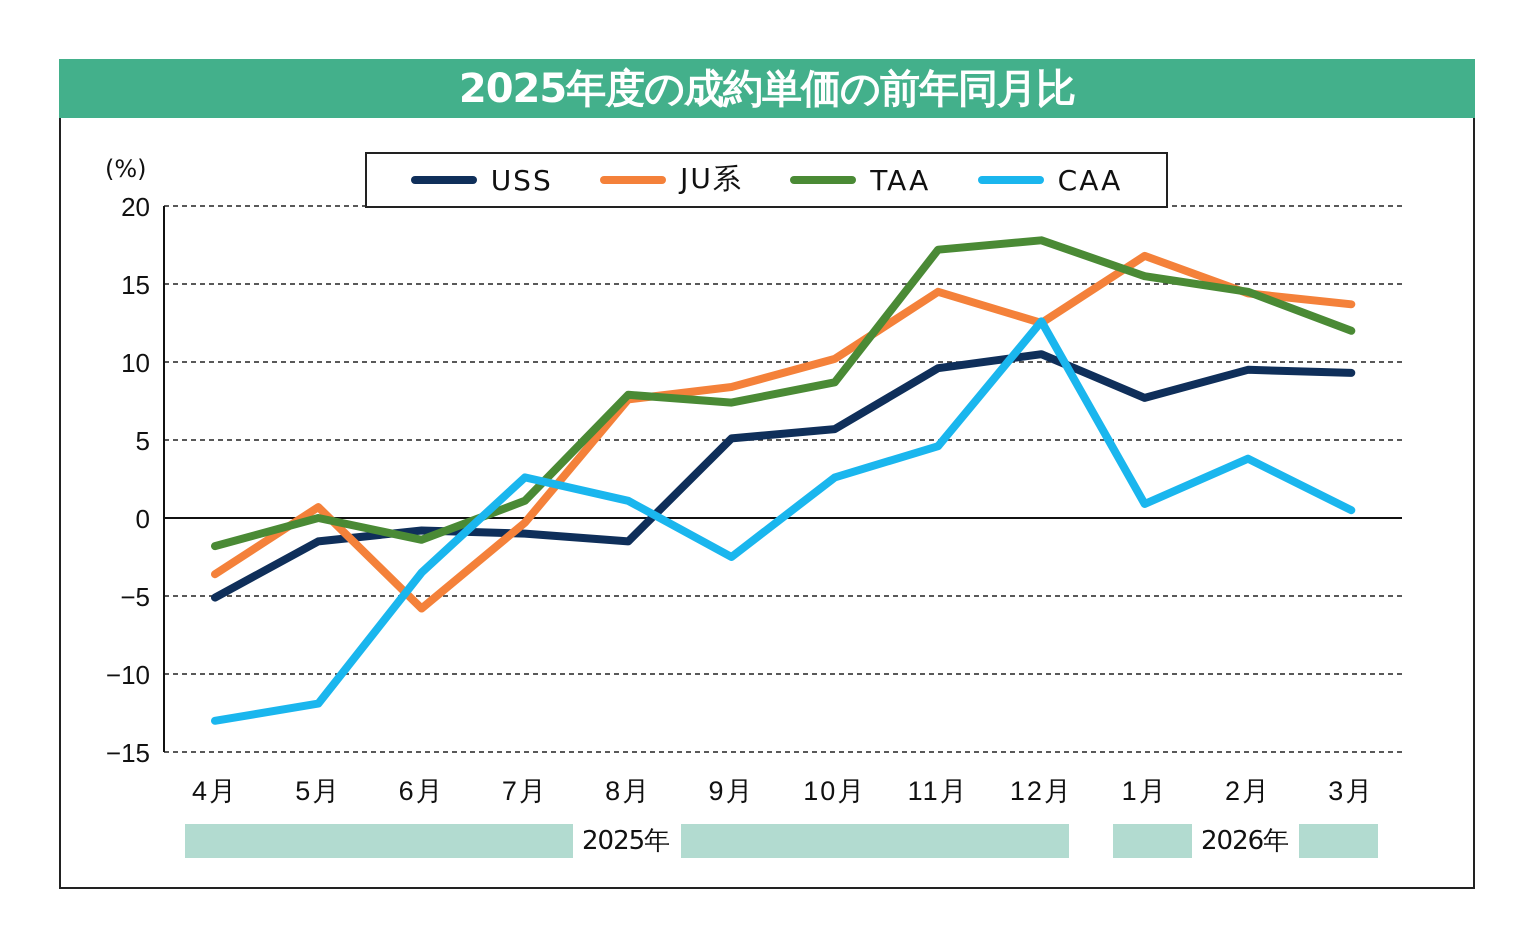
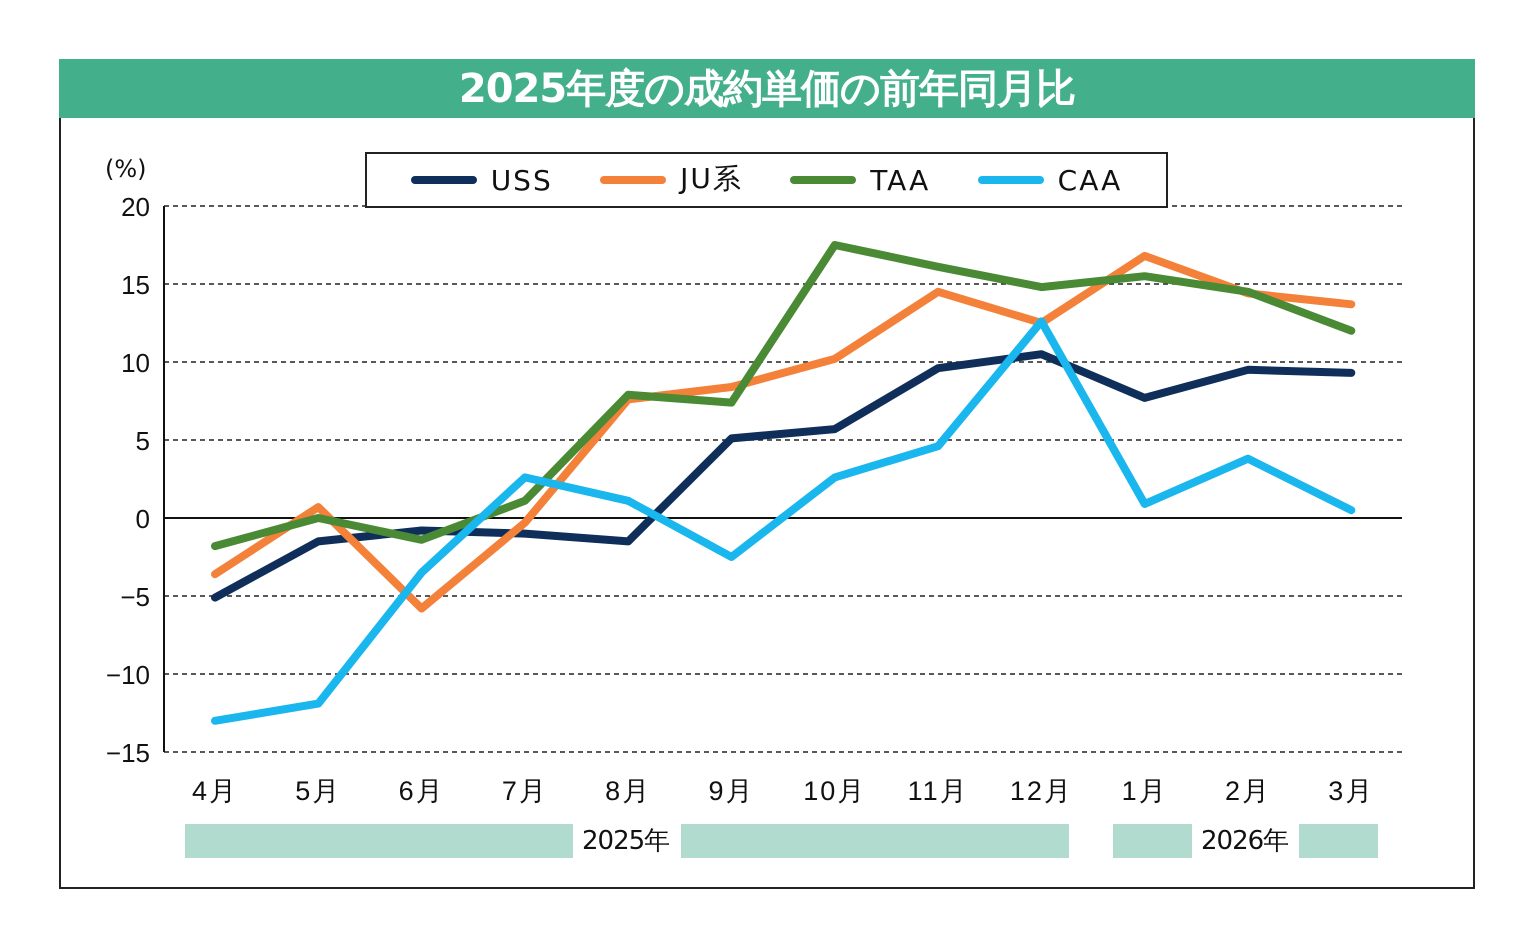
TAA/10月: 8.7 -> 17.5
TAA/11月: 17.2 -> 16.1
TAA/12月: 17.8 -> 14.8
